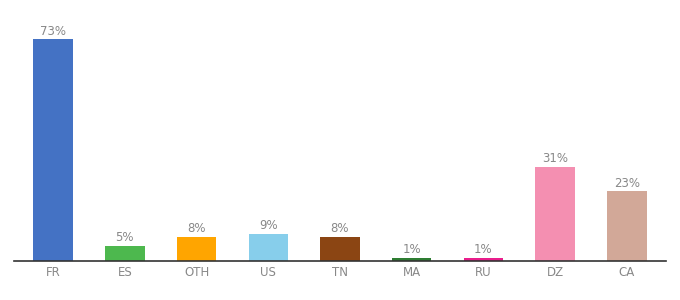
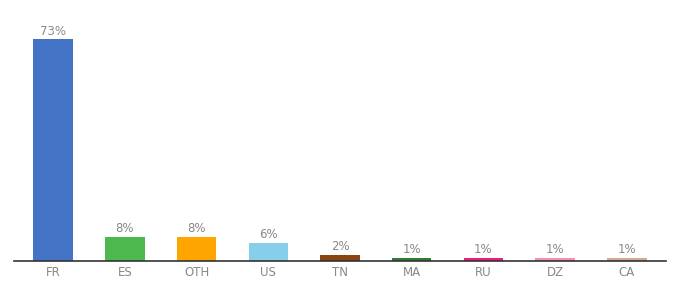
ES: 5% -> 8%
US: 9% -> 6%
TN: 8% -> 2%
DZ: 31% -> 1%
CA: 23% -> 1%
